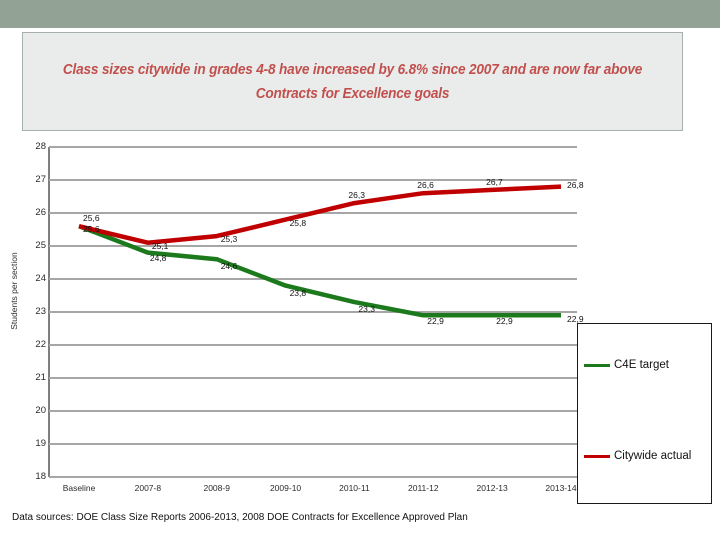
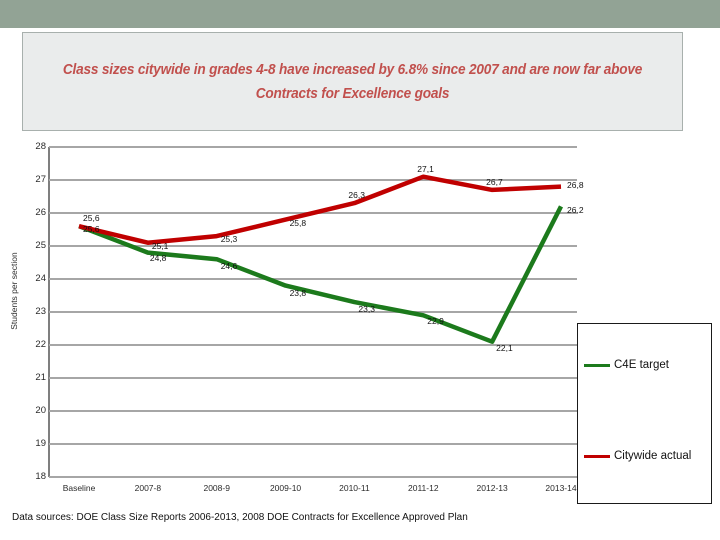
Citywide actual/2011-12: 26,6 -> 27,1
C4E target/2012-13: 22,9 -> 22,1
C4E target/2013-14: 22,9 -> 26,2
